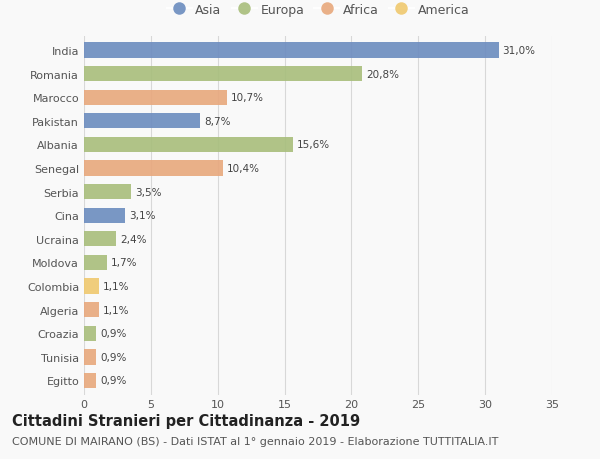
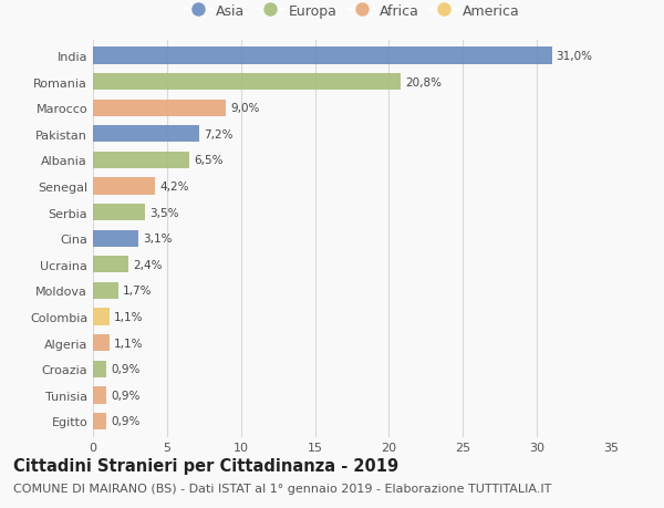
Marocco: 10,7% -> 9,0%
Pakistan: 8,7% -> 7,2%
Albania: 15,6% -> 6,5%
Senegal: 10,4% -> 4,2%
